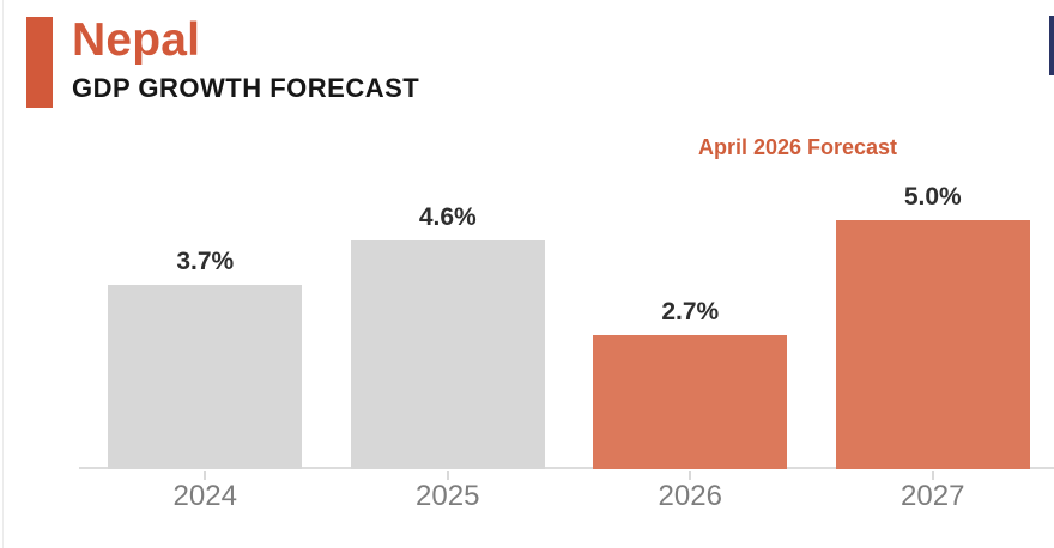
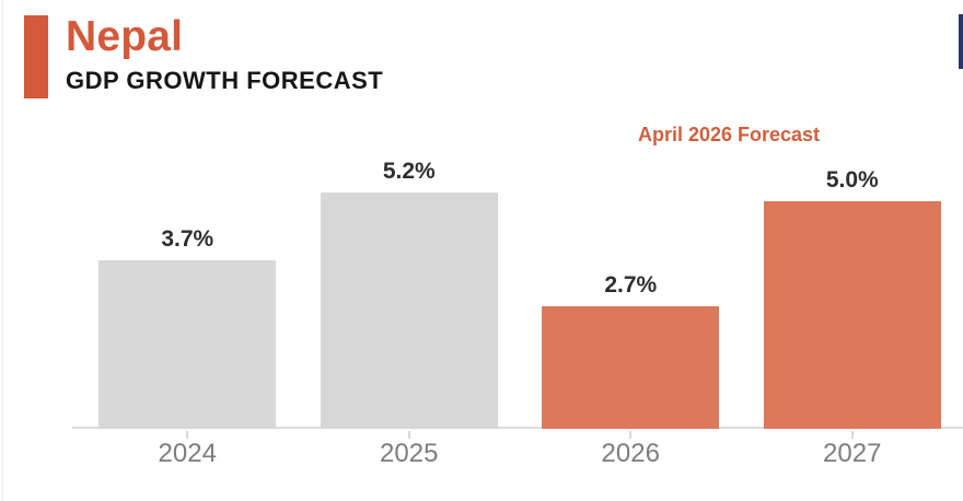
2025: 4.6% -> 5.2%
